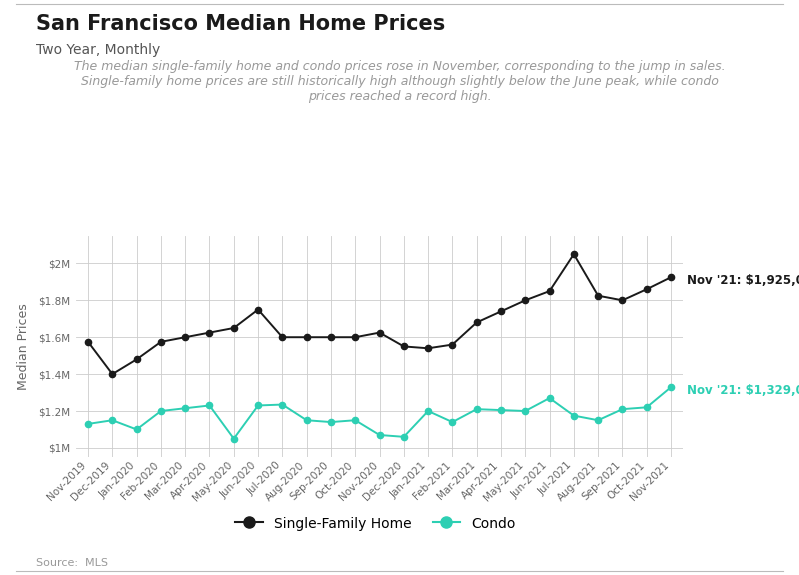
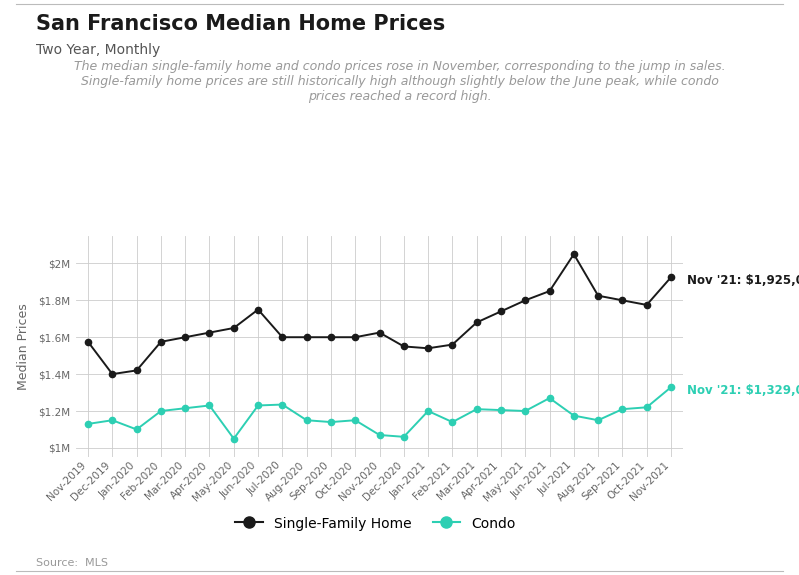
Single-Family Home/Jan-2020: $1.48M -> $1.42M
Single-Family Home/Oct-2021: $1.86M -> $1.78M
